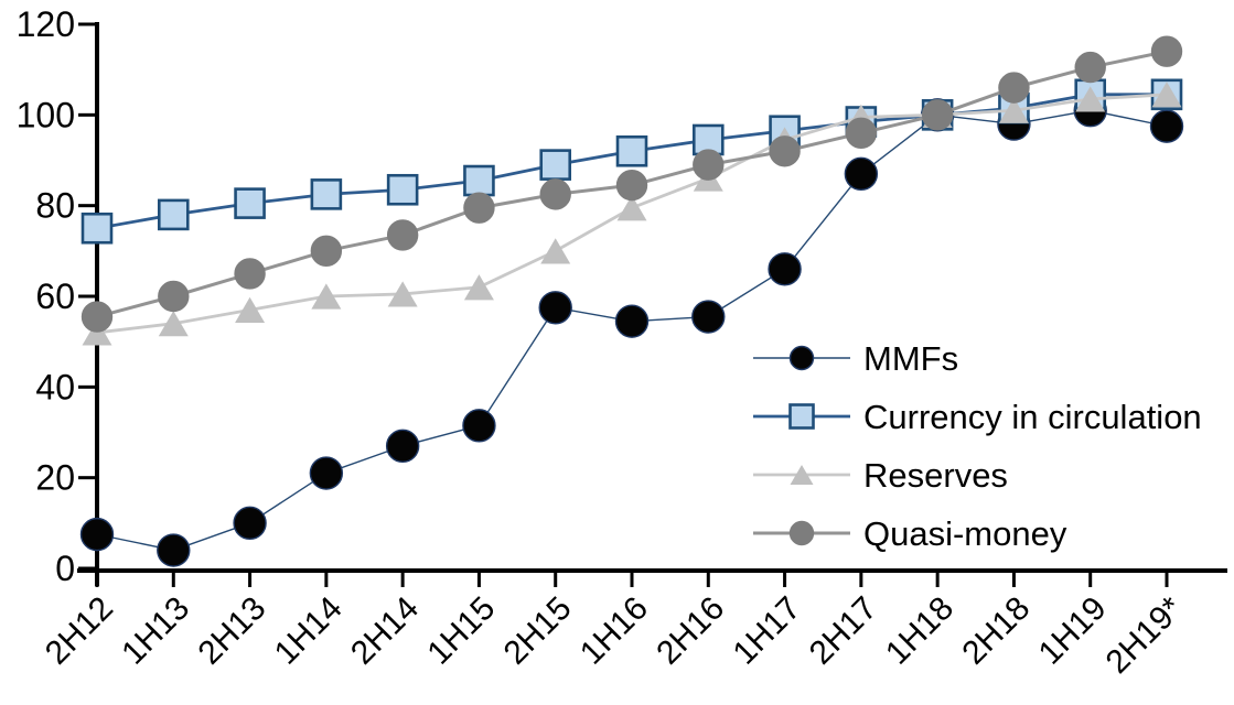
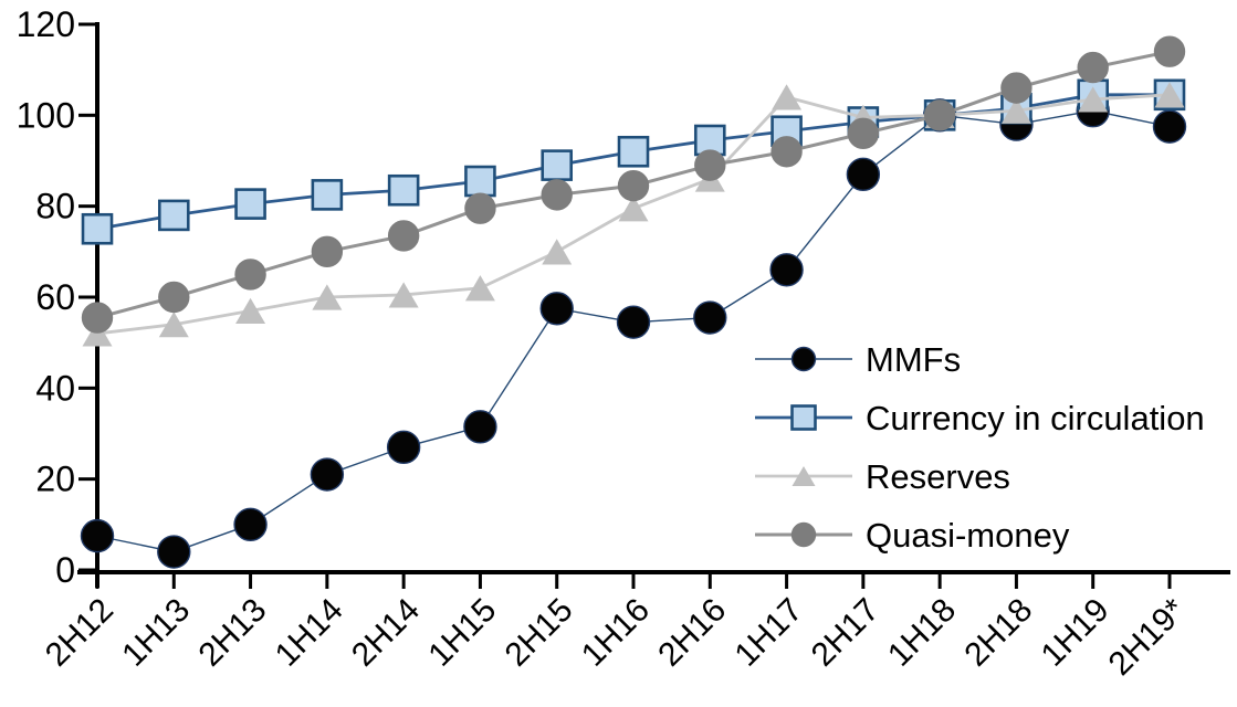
Reserves/1H17: 94 -> 104
